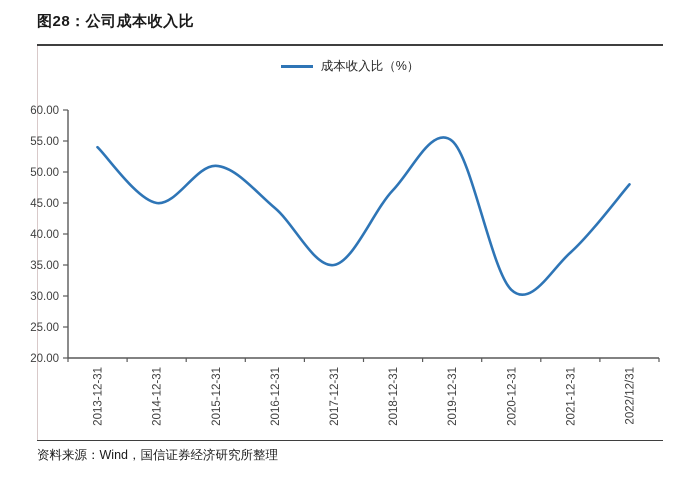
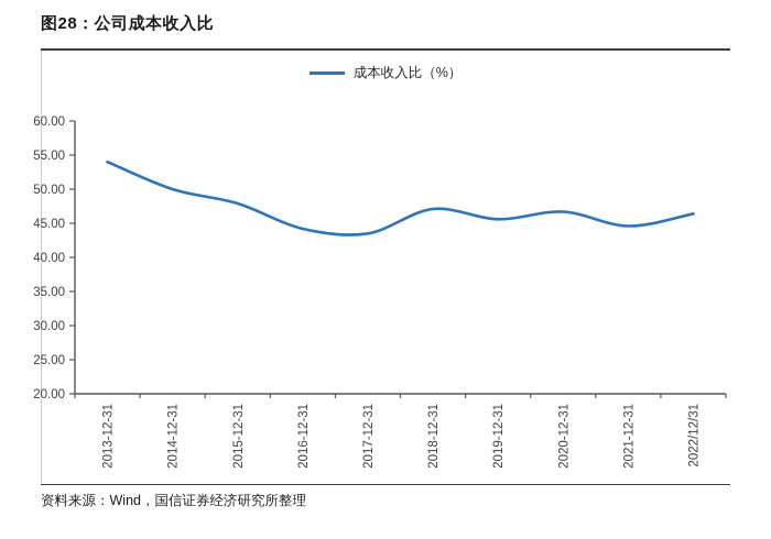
2014-12-31: 45 -> 50
2015-12-31: 51 -> 48
2017-12-31: 35 -> 44
2019-12-31: 55 -> 46
2020-12-31: 31 -> 47
2021-12-31: 37 -> 45
2022/12/31: 48 -> 46
